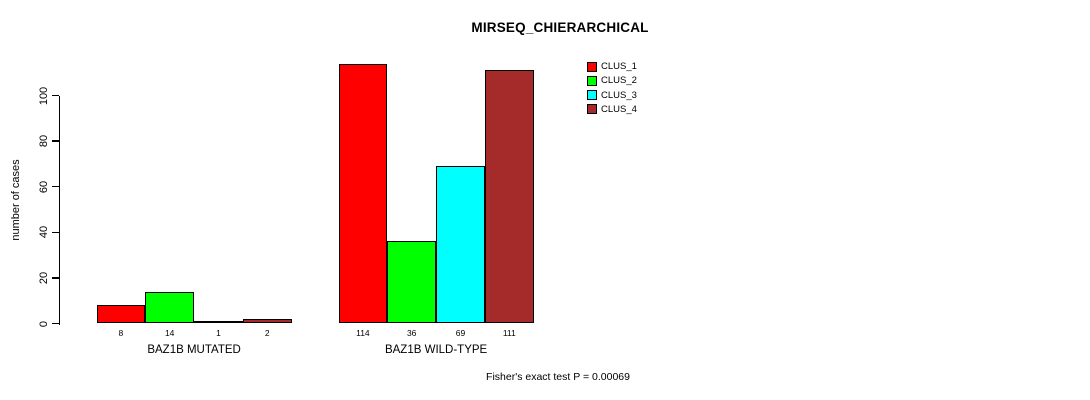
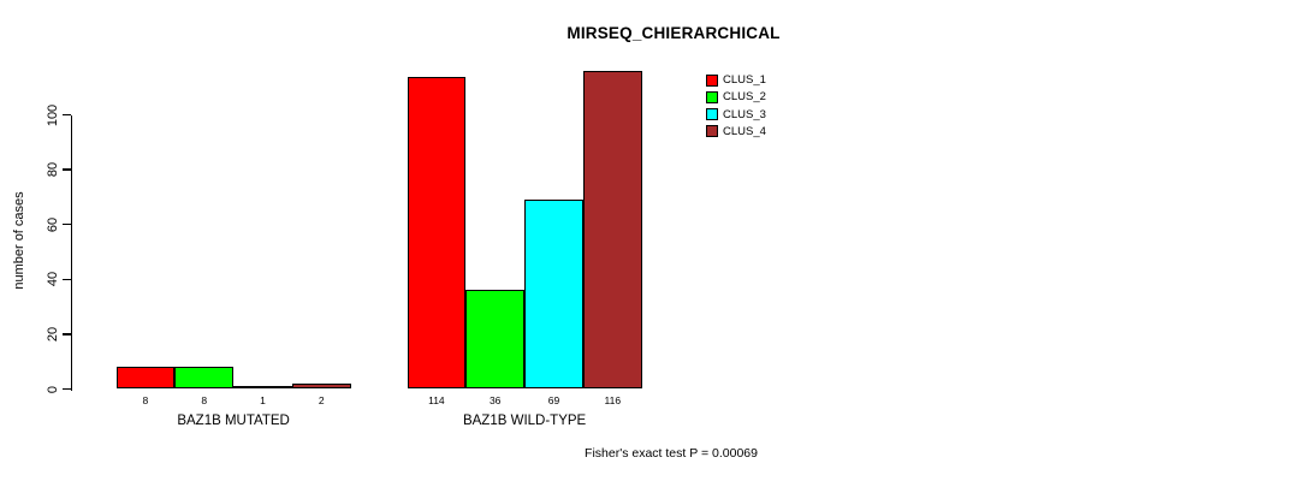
CLUS_2/BAZ1B MUTATED: 14 -> 8
CLUS_4/BAZ1B WILD-TYPE: 111 -> 116
